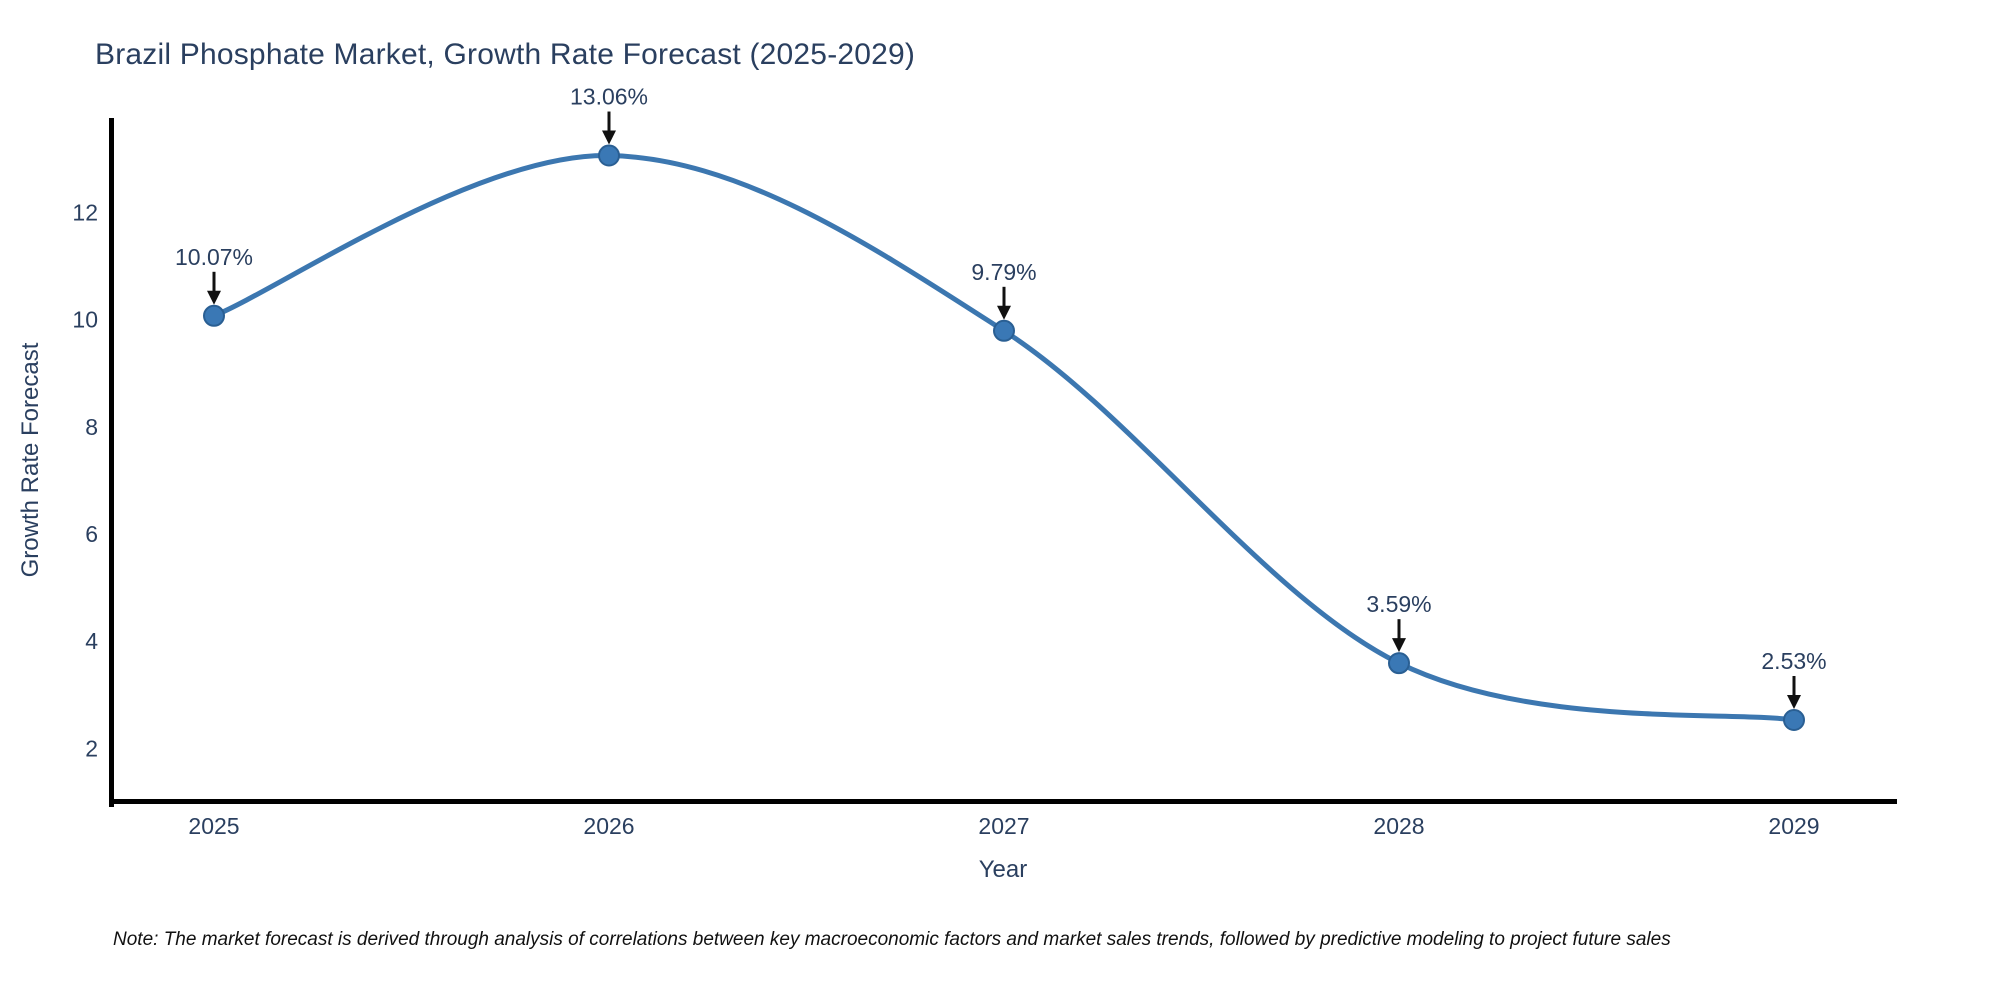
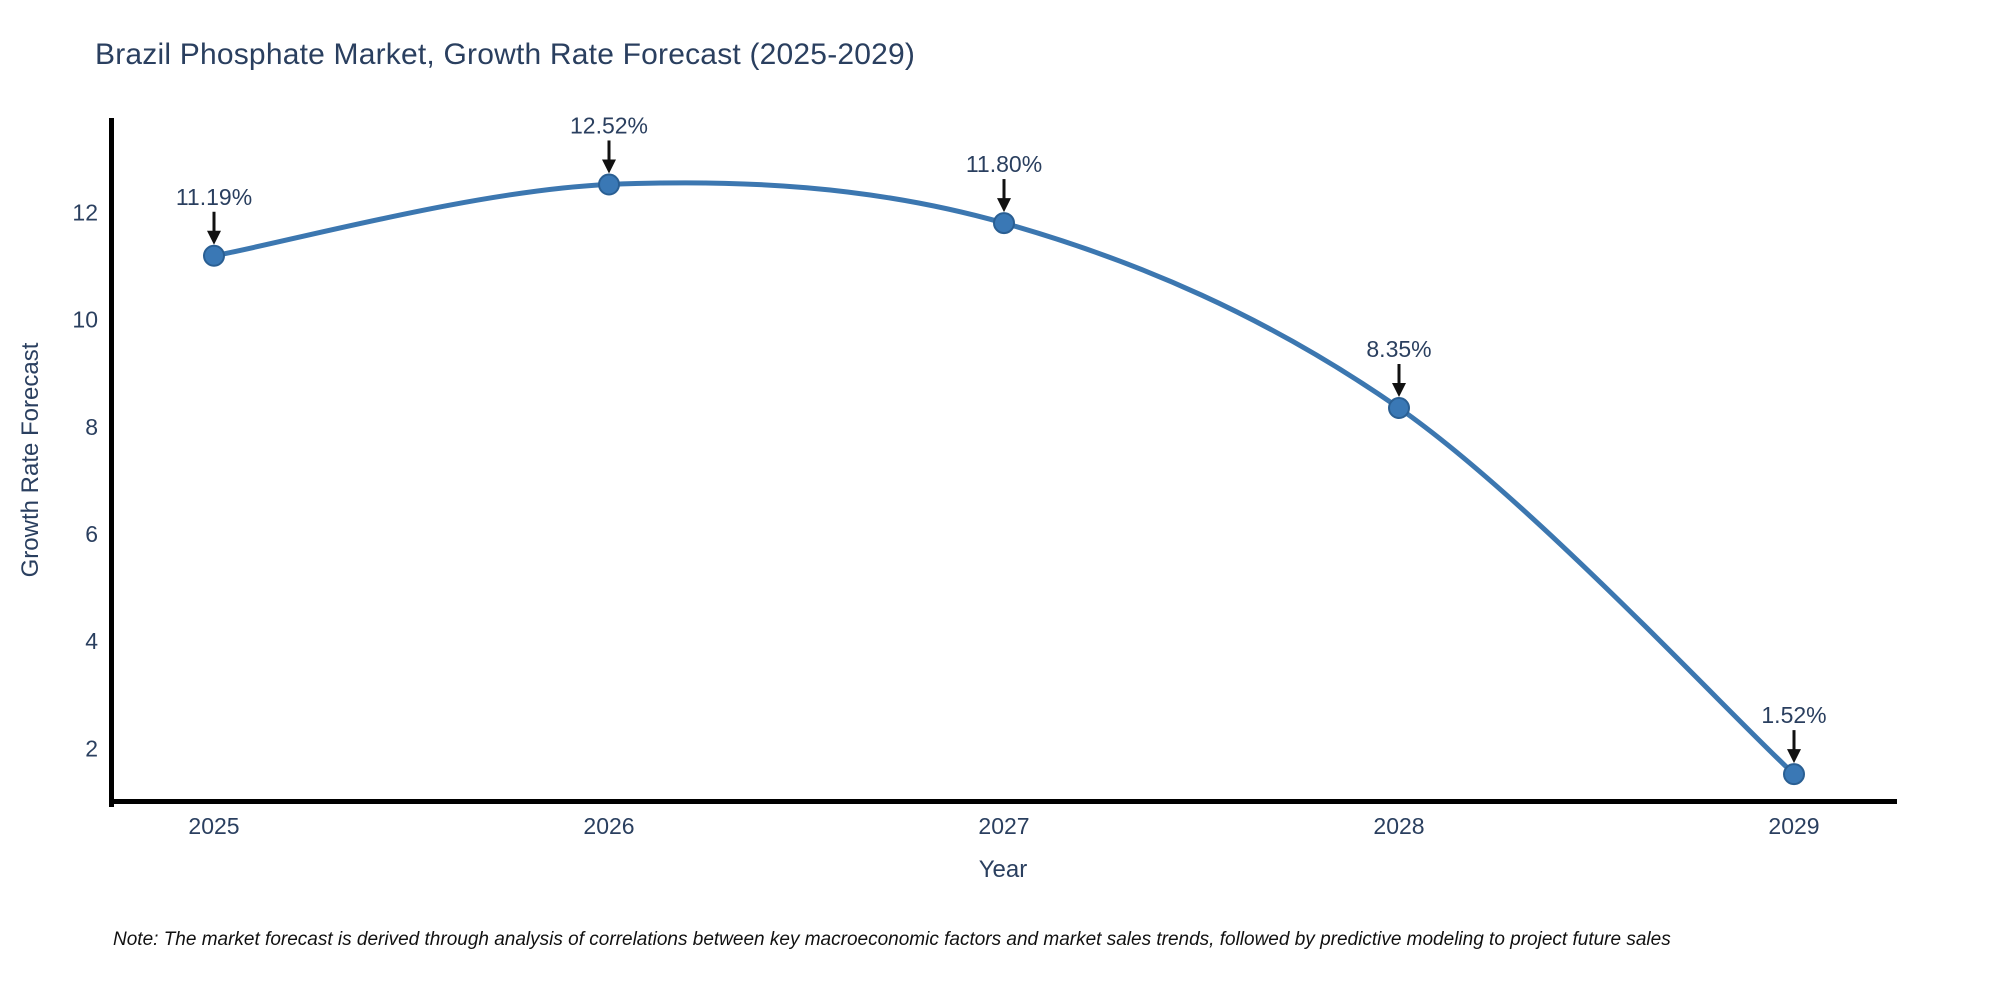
2025: 10.07% -> 11.19%
2026: 13.06% -> 12.52%
2027: 9.79% -> 11.80%
2028: 3.59% -> 8.35%
2029: 2.53% -> 1.52%
